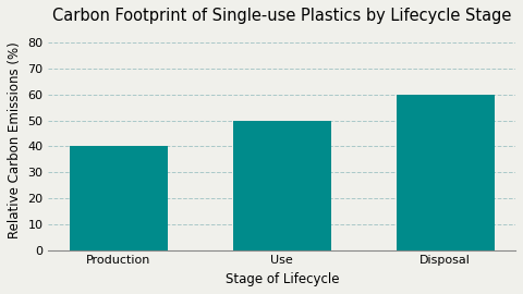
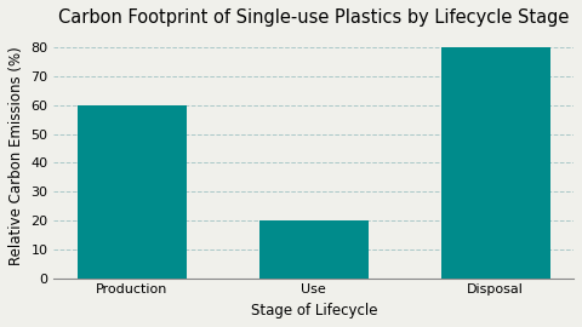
Production: 40 -> 60
Use: 50 -> 20
Disposal: 60 -> 80
